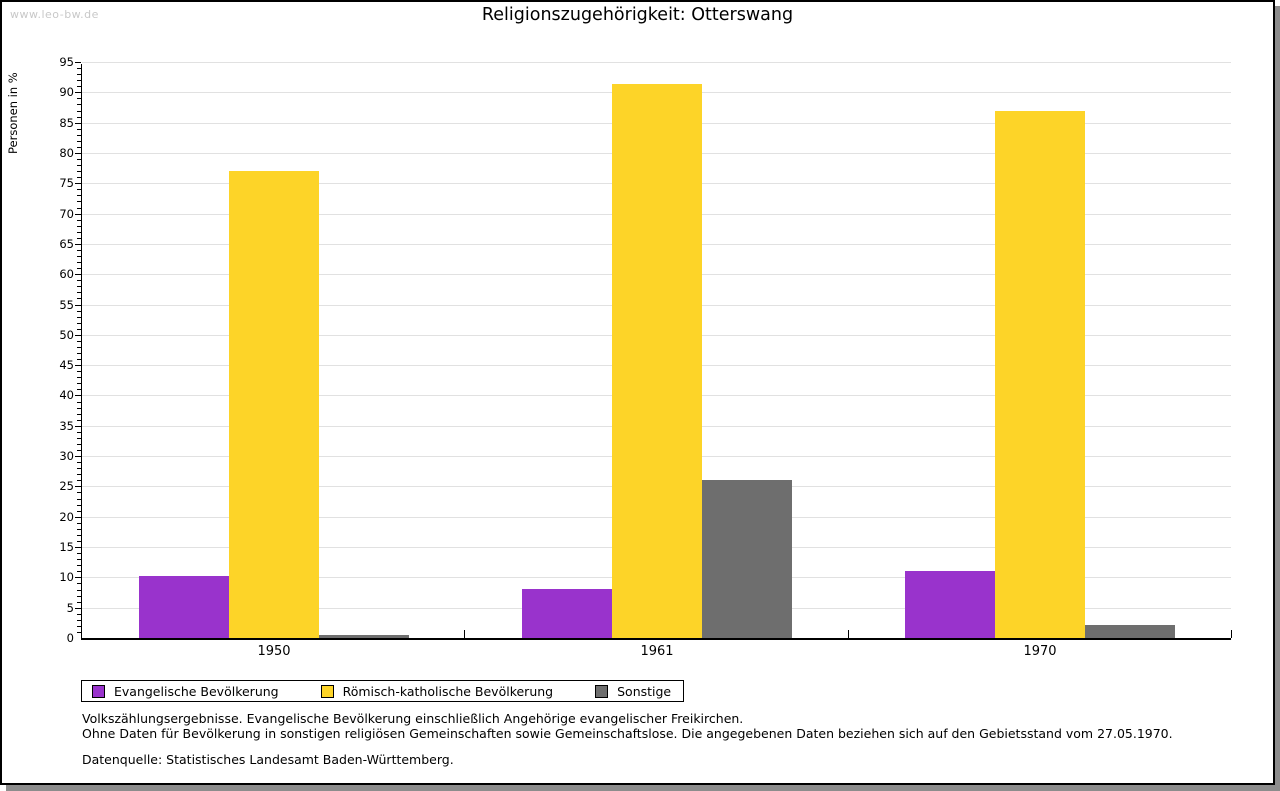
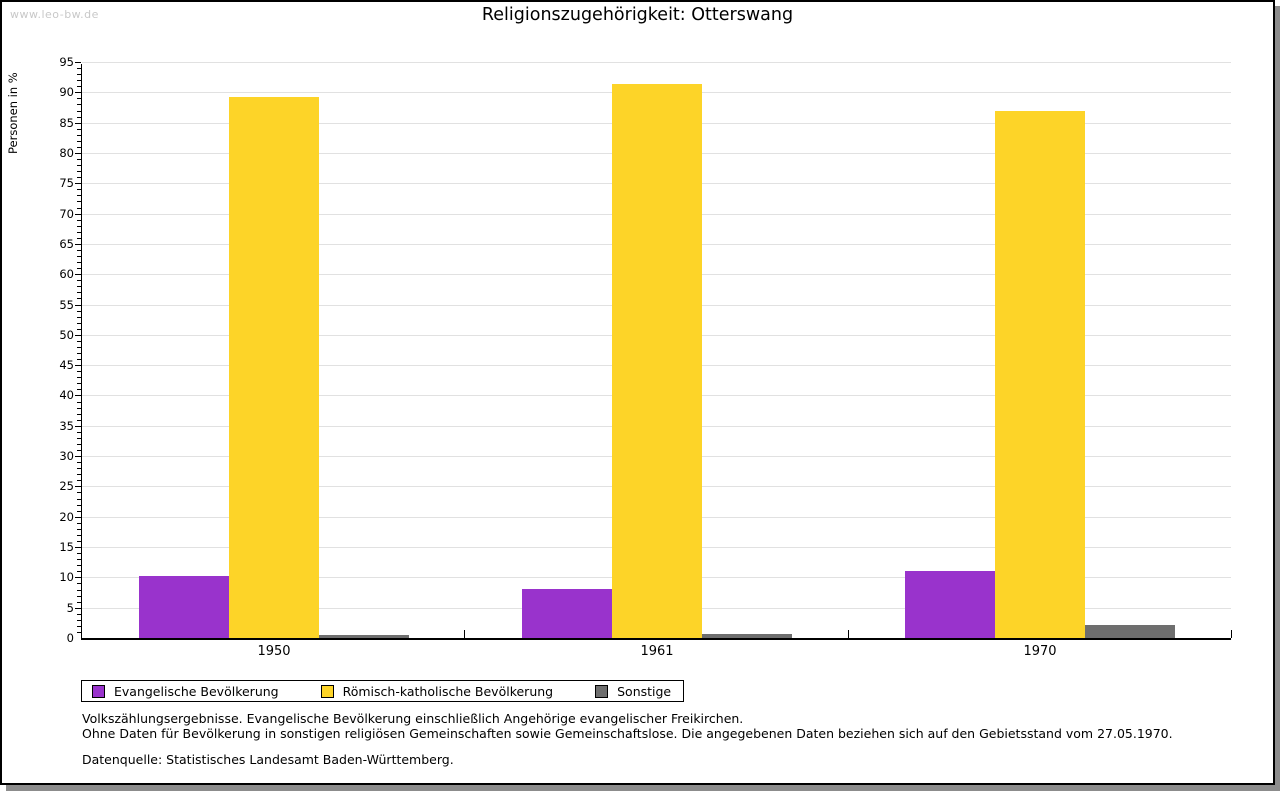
Römisch-katholische Bevölkerung/1950: 77 -> 89
Sonstige/1961: 26 -> 1
